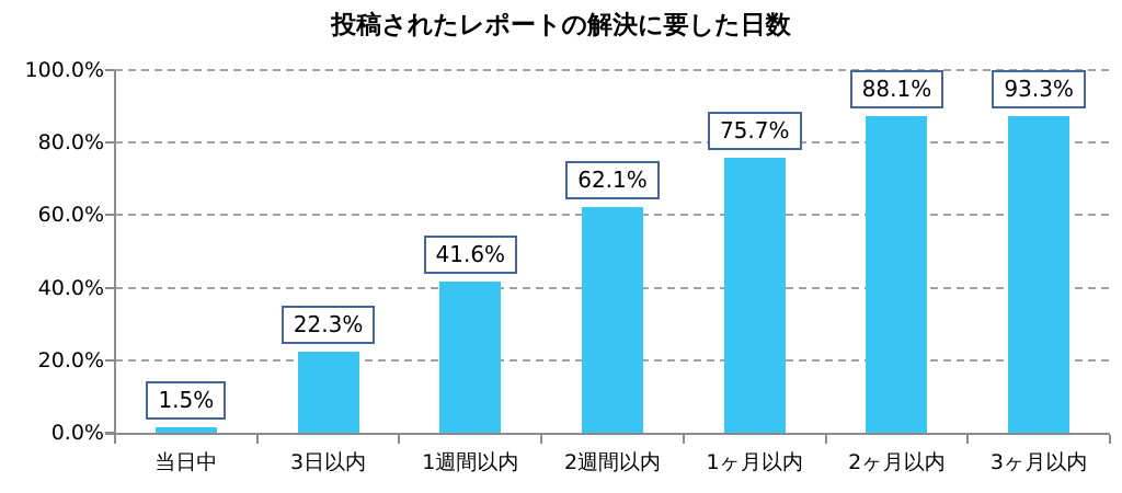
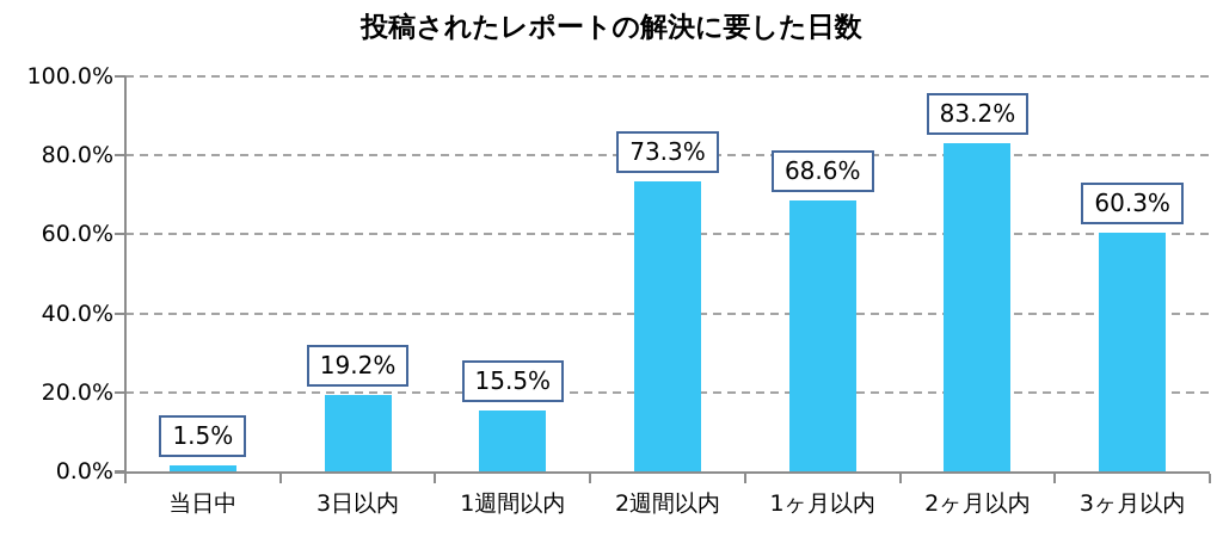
3日以内: 22.3% -> 19.2%
1週間以内: 41.6% -> 15.5%
2週間以内: 62.1% -> 73.3%
1ヶ月以内: 75.7% -> 68.6%
2ヶ月以内: 88.1% -> 83.2%
3ヶ月以内: 93.3% -> 60.3%
